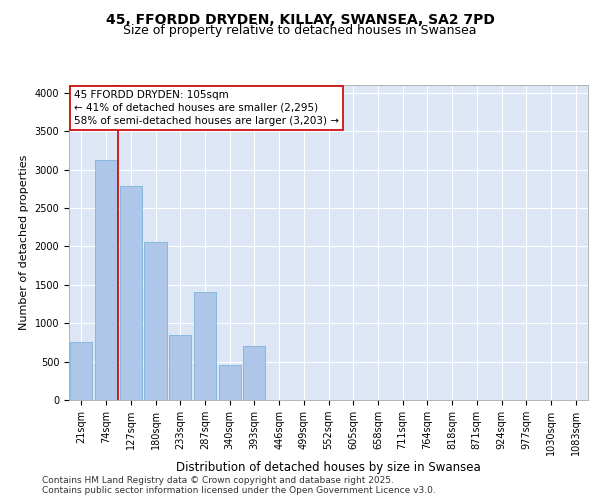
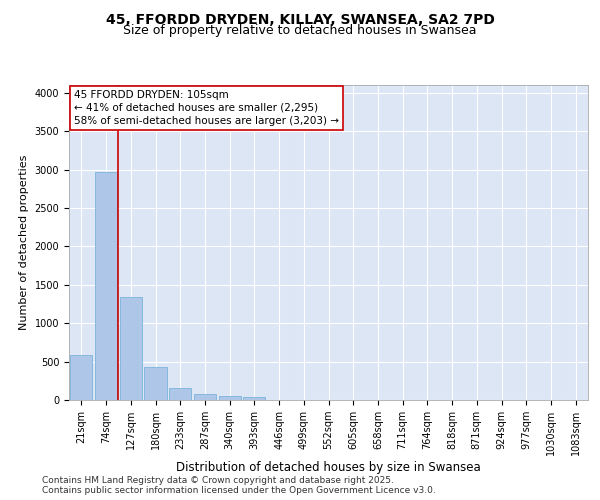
21sqm: 760 -> 580
74sqm: 3120 -> 2970
127sqm: 2780 -> 1340
180sqm: 2060 -> 430
233sqm: 840 -> 160
287sqm: 1400 -> 80
340sqm: 460 -> 50
393sqm: 700 -> 40
